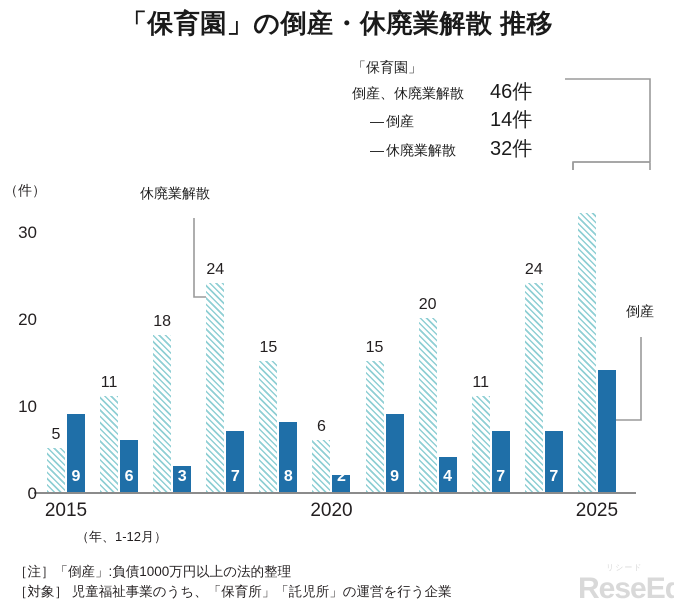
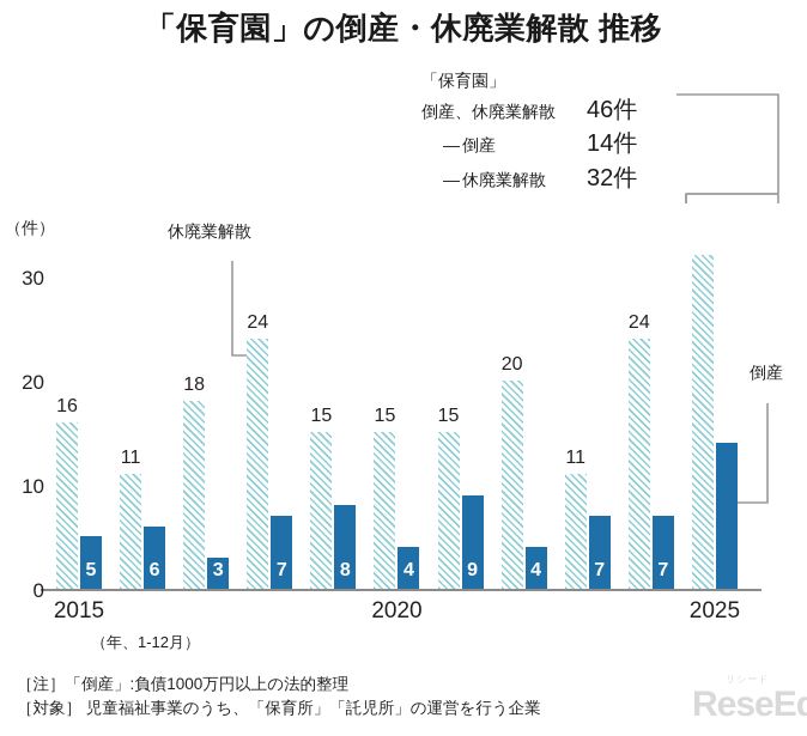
休廃業解散/2015: 5 -> 16
倒産/2015: 9 -> 5
休廃業解散/2020: 6 -> 15
倒産/2020: 2 -> 4
